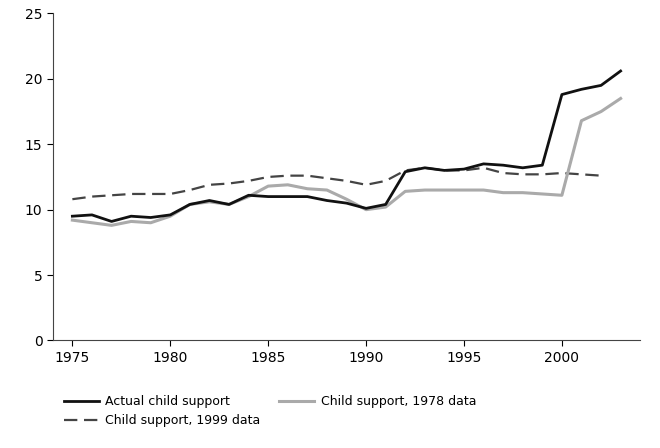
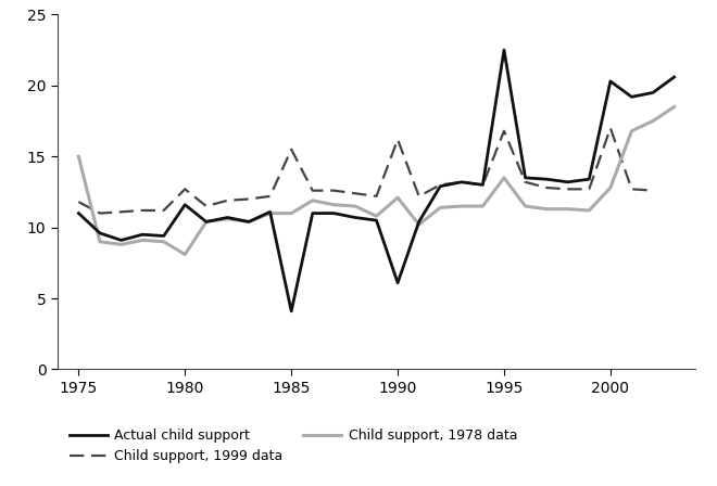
Actual child support/1975: 9.5 -> 11.0
Child support, 1978 data/1975: 9.2 -> 15.0
Child support, 1999 data/1975: 10.8 -> 11.8
Actual child support/1980: 9.6 -> 11.6
Child support, 1978 data/1980: 9.5 -> 8.1
Child support, 1999 data/1980: 11.2 -> 12.7
Actual child support/1985: 11.0 -> 4.1
Child support, 1978 data/1985: 11.8 -> 11.0
Child support, 1999 data/1985: 12.5 -> 15.5
Actual child support/1990: 10.1 -> 6.1
Child support, 1978 data/1990: 10.0 -> 12.1
Child support, 1999 data/1990: 11.9 -> 16.2
Actual child support/1995: 13.1 -> 22.5
Child support, 1978 data/1995: 11.5 -> 13.5
Child support, 1999 data/1995: 13.0 -> 16.8
Actual child support/2000: 18.8 -> 20.3
Child support, 1978 data/2000: 11.1 -> 12.8
Child support, 1999 data/2000: 12.8 -> 17.0
